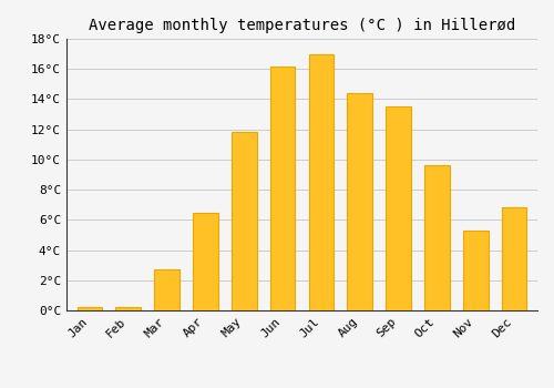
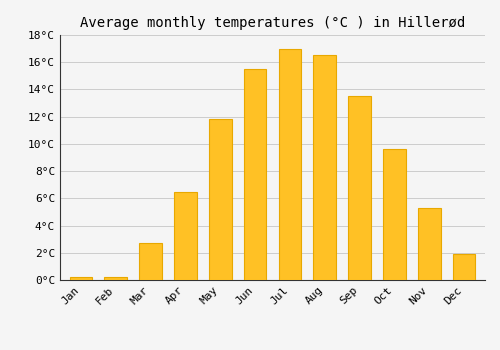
Jun: 16.2°C -> 15.5°C
Aug: 14.4°C -> 16.5°C
Dec: 6.8°C -> 1.9°C
